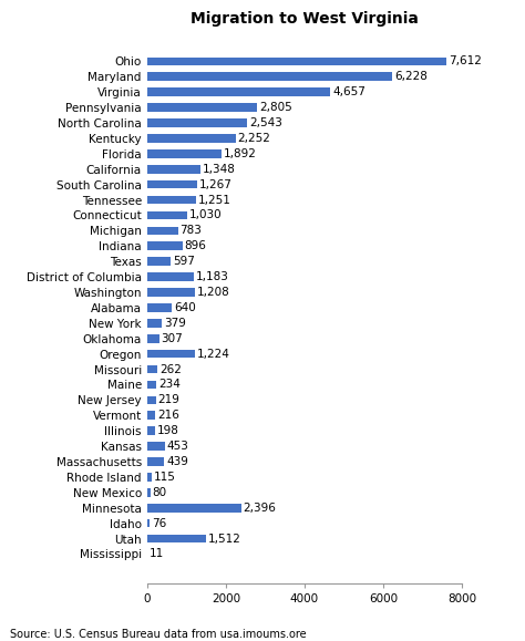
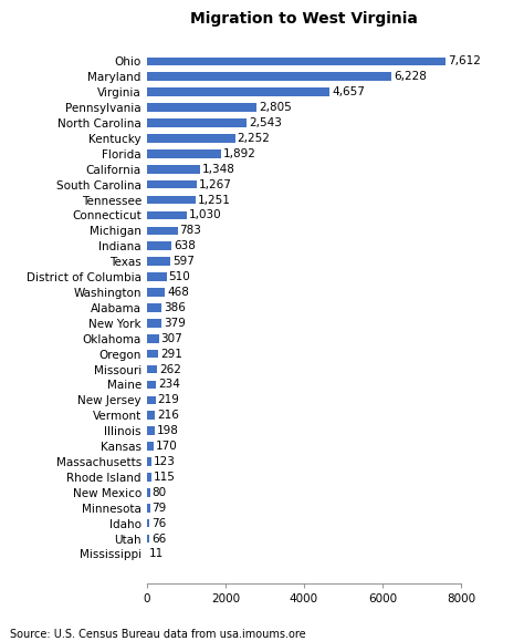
Indiana: 896 -> 638
District of Columbia: 1,183 -> 510
Washington: 1,208 -> 468
Alabama: 640 -> 386
Oregon: 1,224 -> 291
Kansas: 453 -> 170
Massachusetts: 439 -> 123
Minnesota: 2,396 -> 79
Utah: 1,512 -> 66
